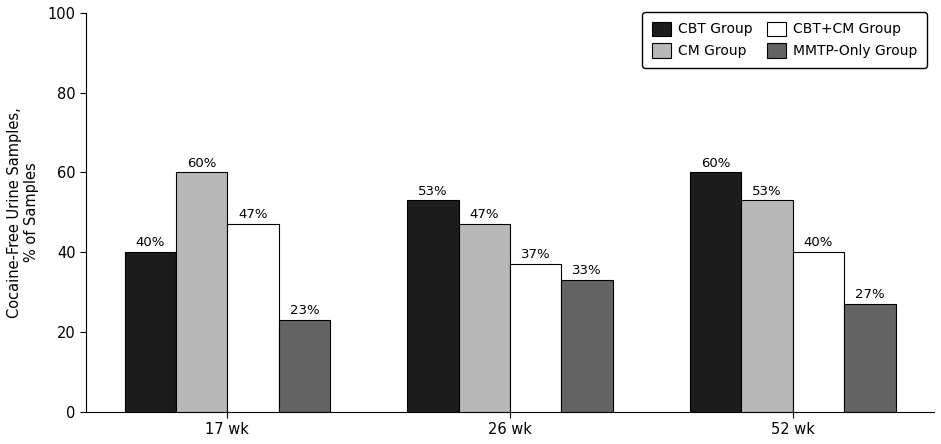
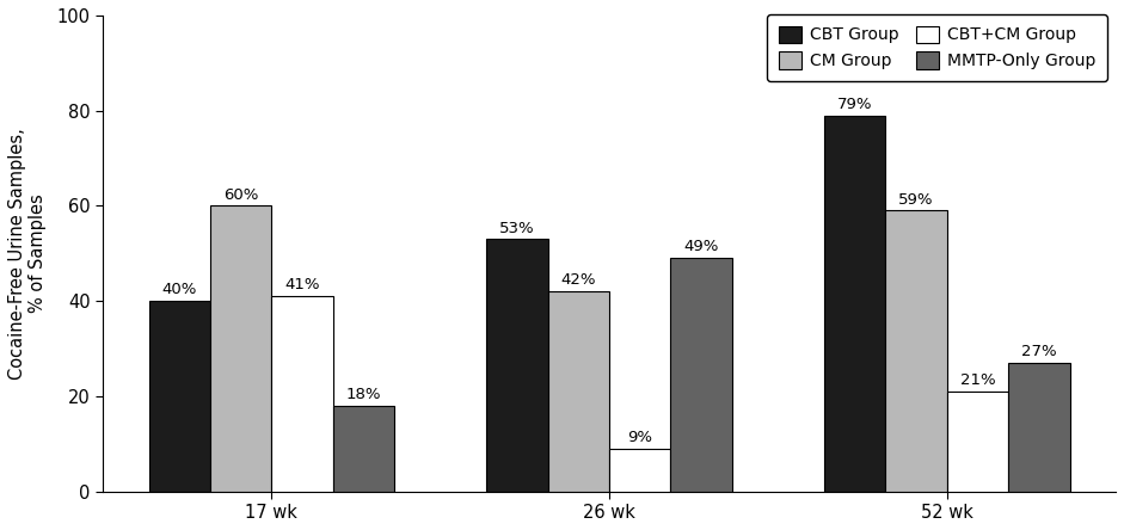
CBT+CM Group/17 wk: 47% -> 41%
MMTP-Only Group/17 wk: 23% -> 18%
CM Group/26 wk: 47% -> 42%
CBT+CM Group/26 wk: 37% -> 9%
MMTP-Only Group/26 wk: 33% -> 49%
CBT Group/52 wk: 60% -> 79%
CM Group/52 wk: 53% -> 59%
CBT+CM Group/52 wk: 40% -> 21%
